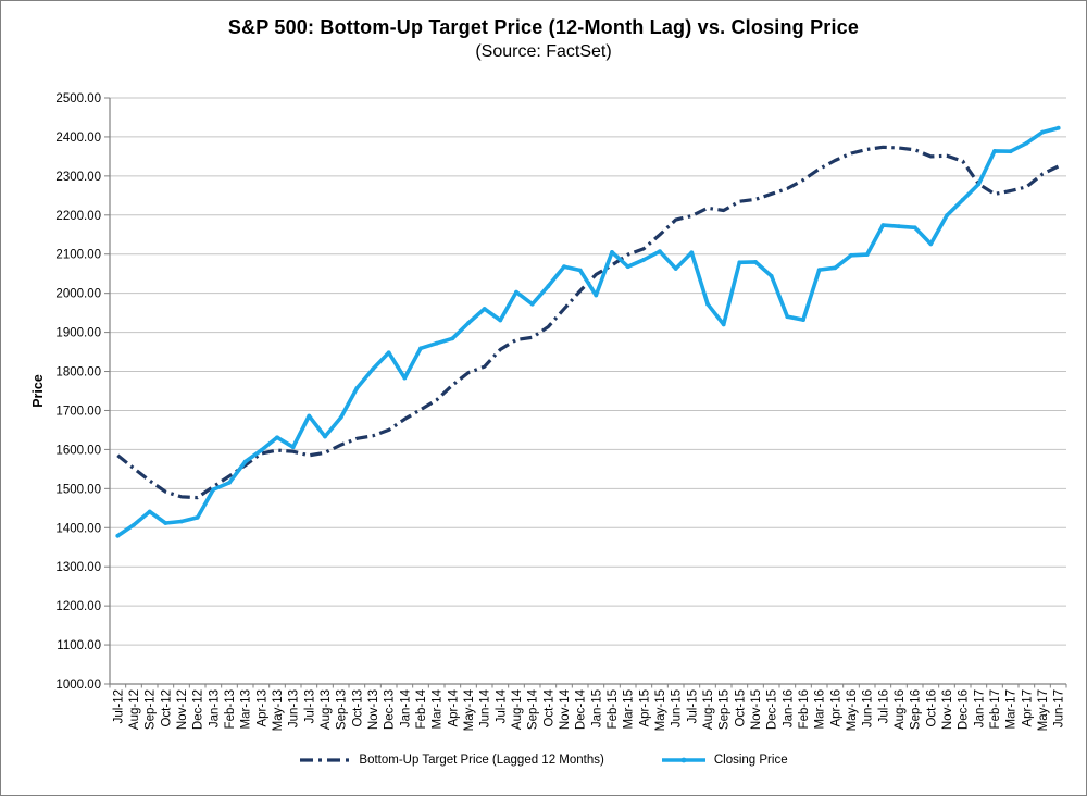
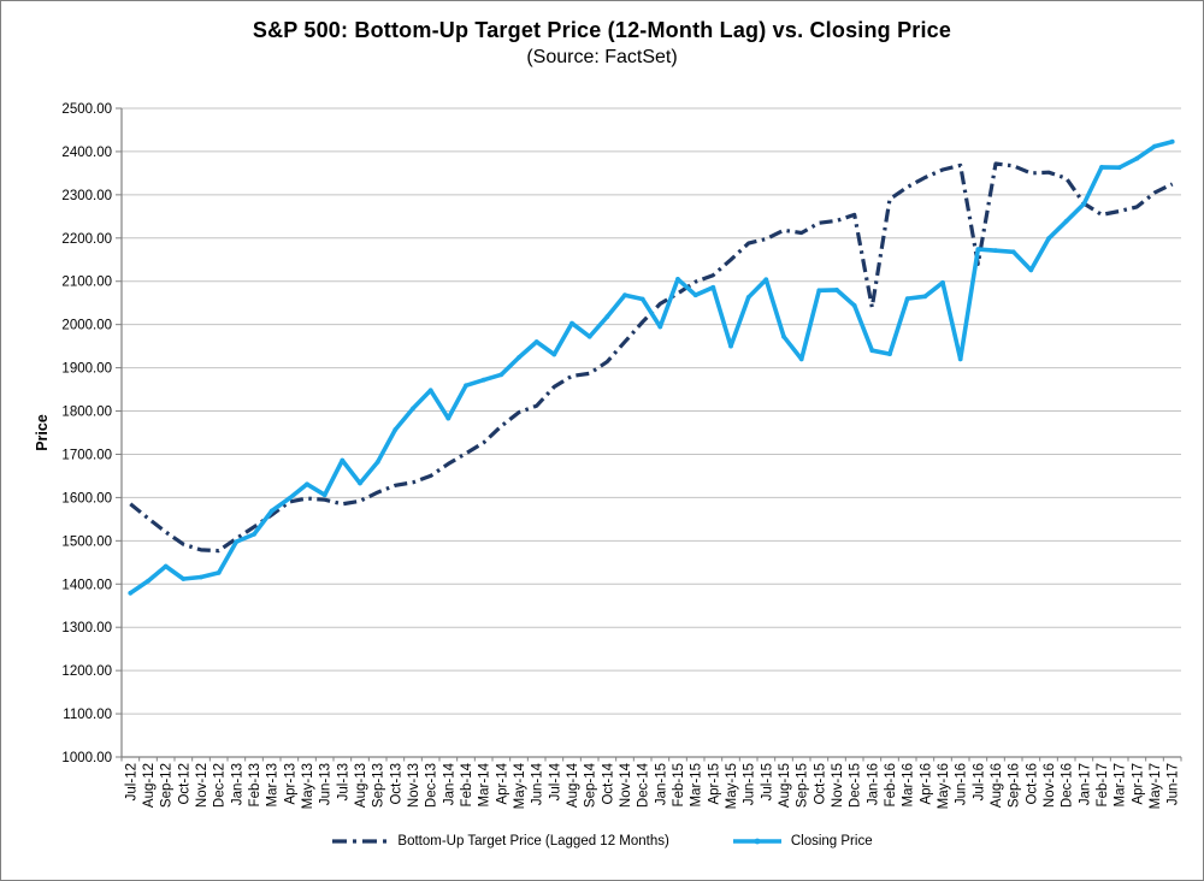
Closing Price/May-15: 2110 -> 1950
Bottom-Up Target Price (Lagged 12 Months)/Jan-16: 2270 -> 2040
Closing Price/Jun-16: 2100 -> 1920
Bottom-Up Target Price (Lagged 12 Months)/Jul-16: 2370 -> 2140
